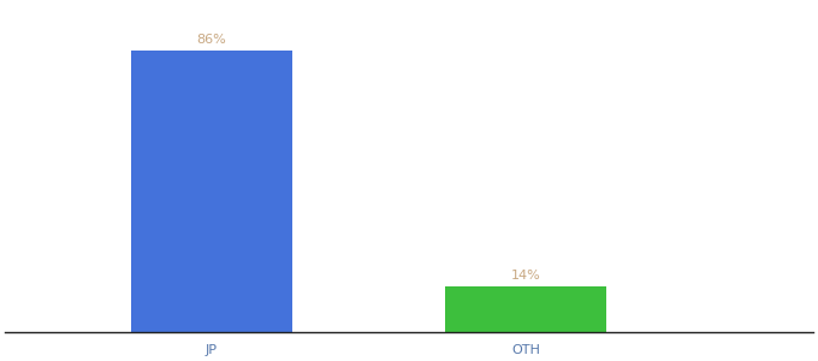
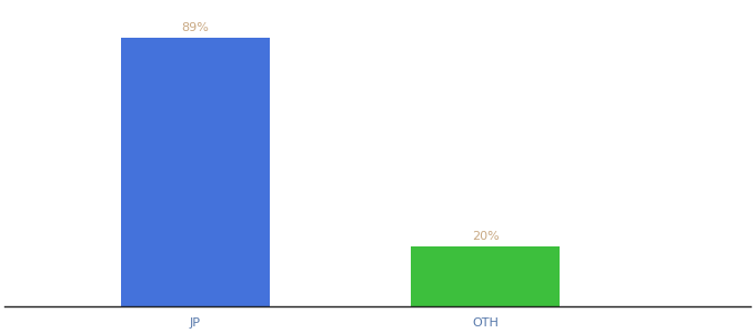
JP: 86% -> 89%
OTH: 14% -> 20%
